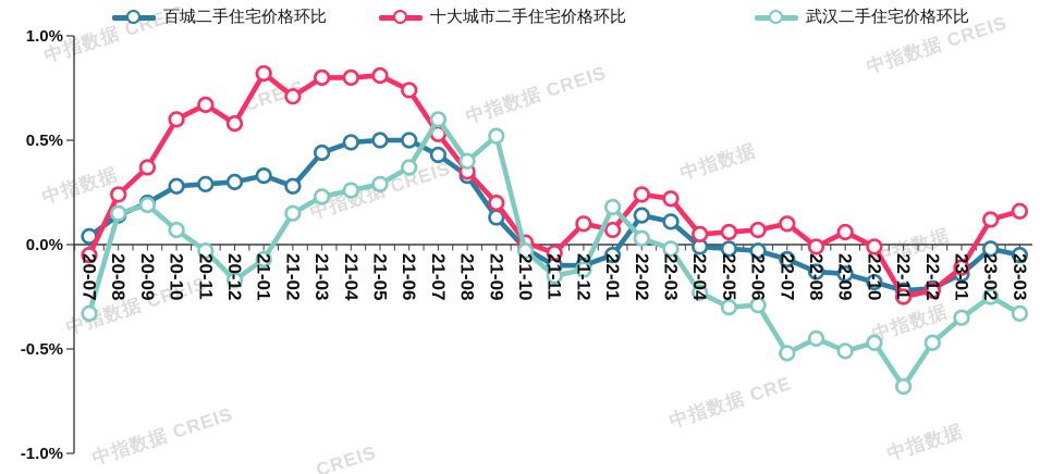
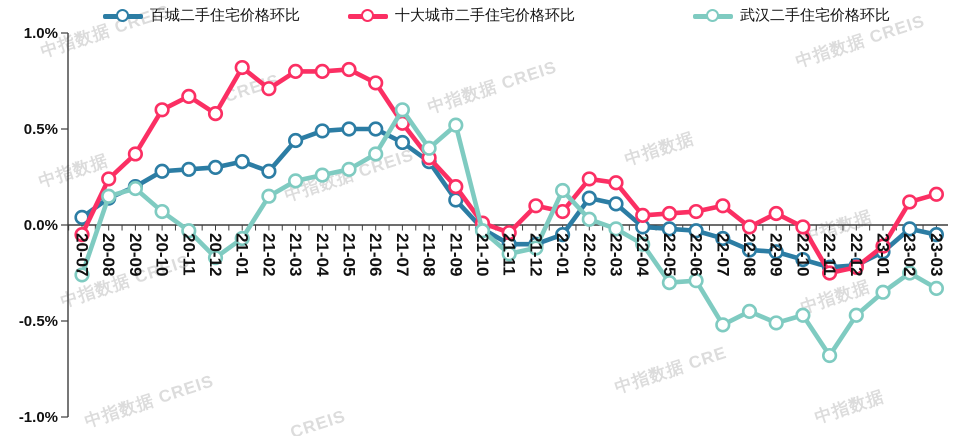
武汉二手住宅价格环比/20-07: -0.33% -> -0.26%
武汉二手住宅价格环比/22-04: -0.23% -> -0.10%
